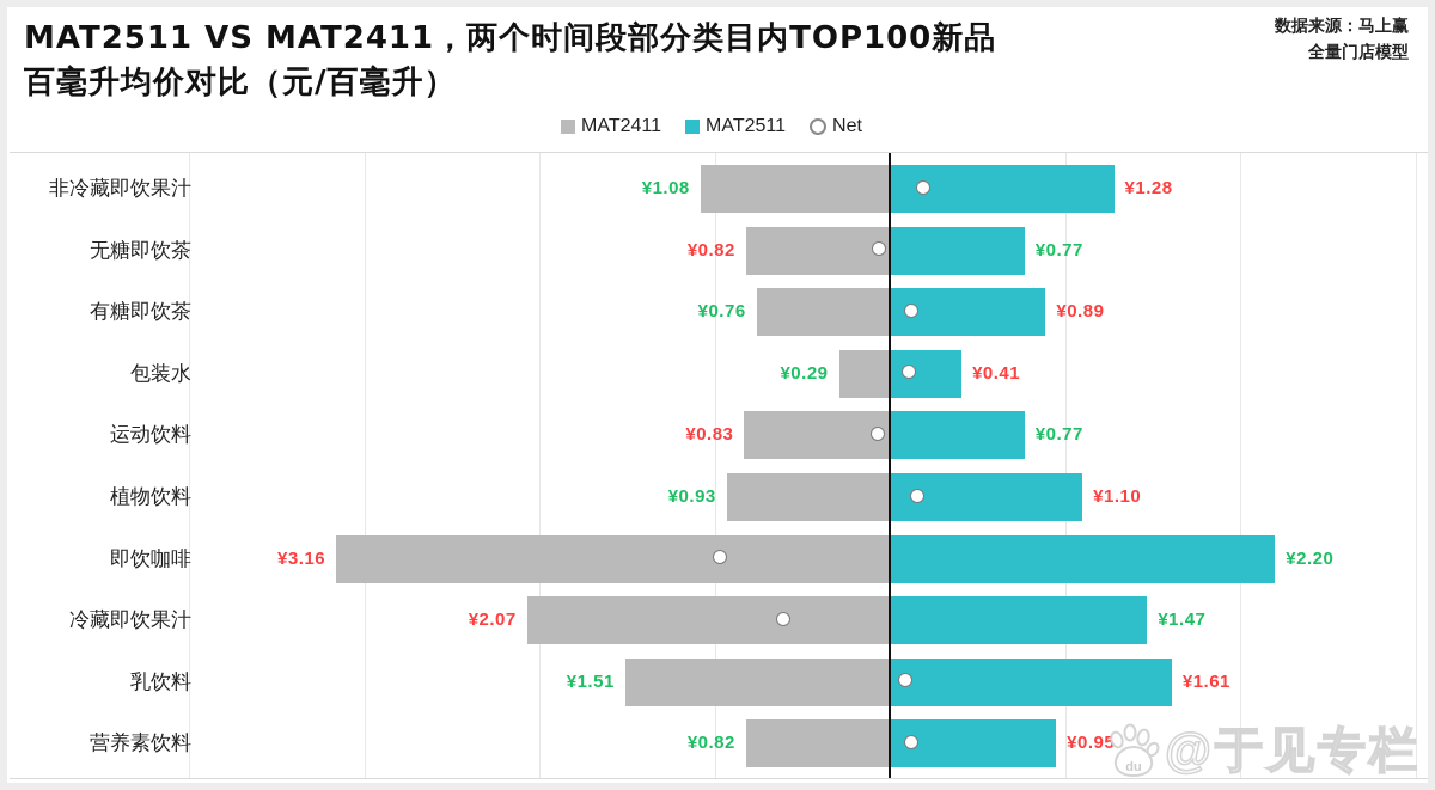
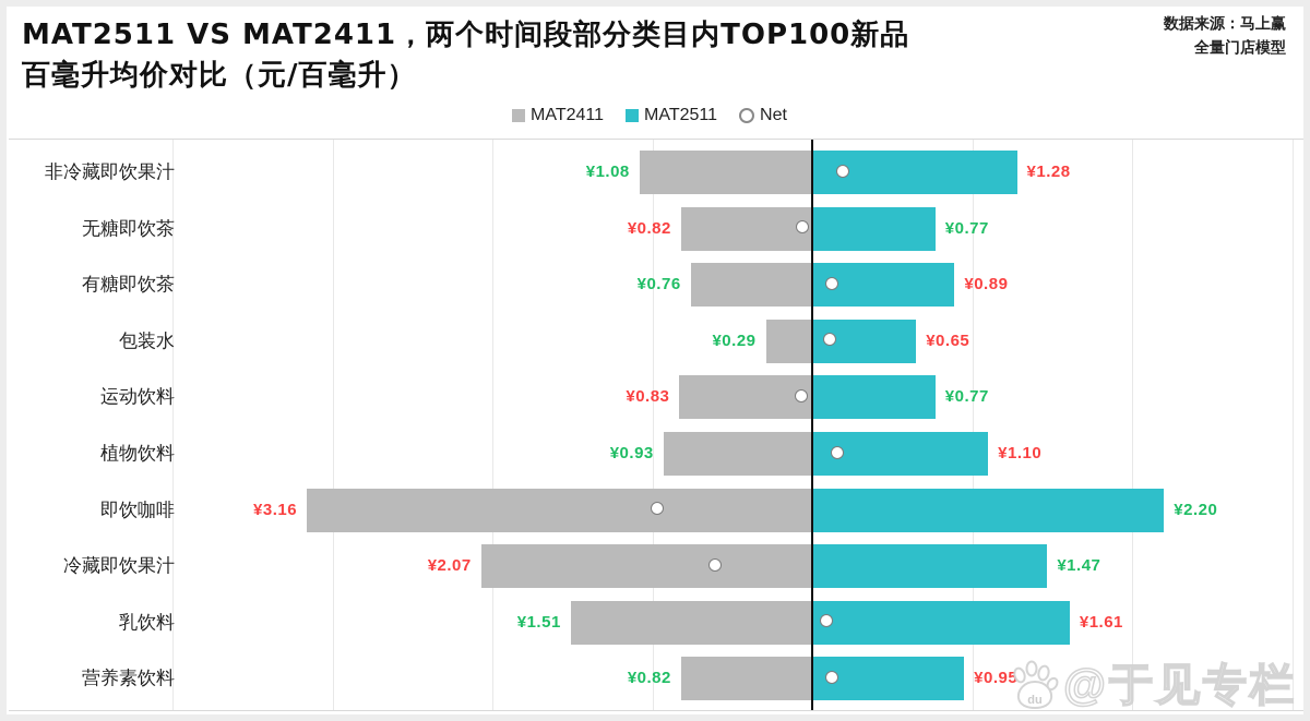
MAT2511/包装水: ¥0.41 -> ¥0.65
